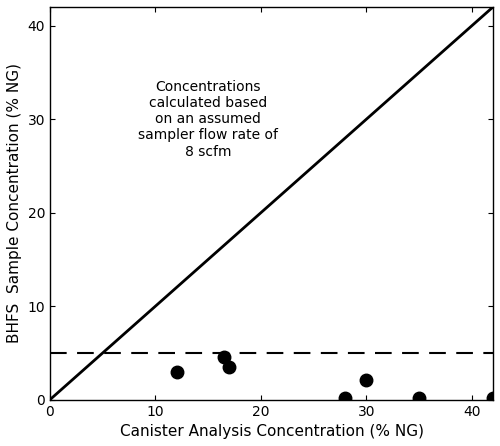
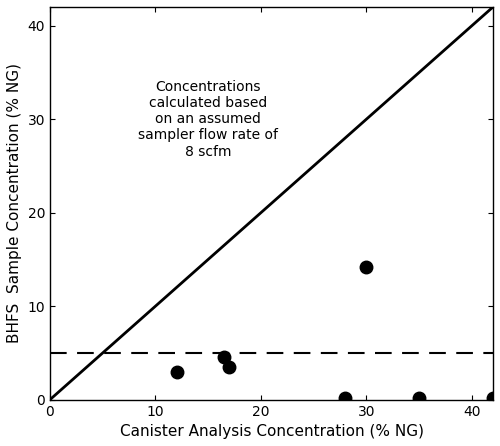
30: 2.1 -> 14.2
